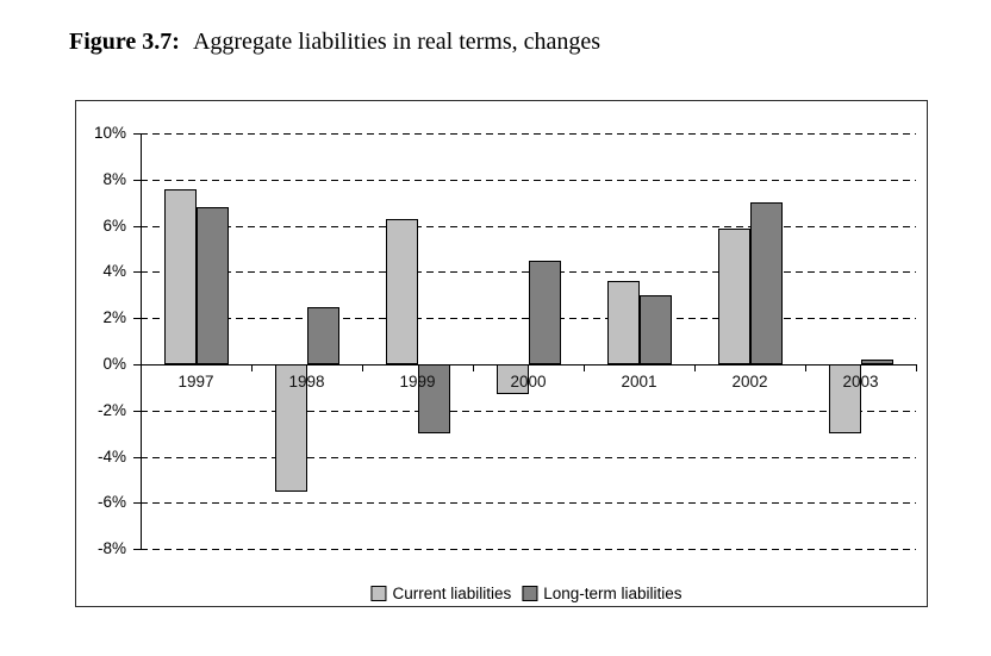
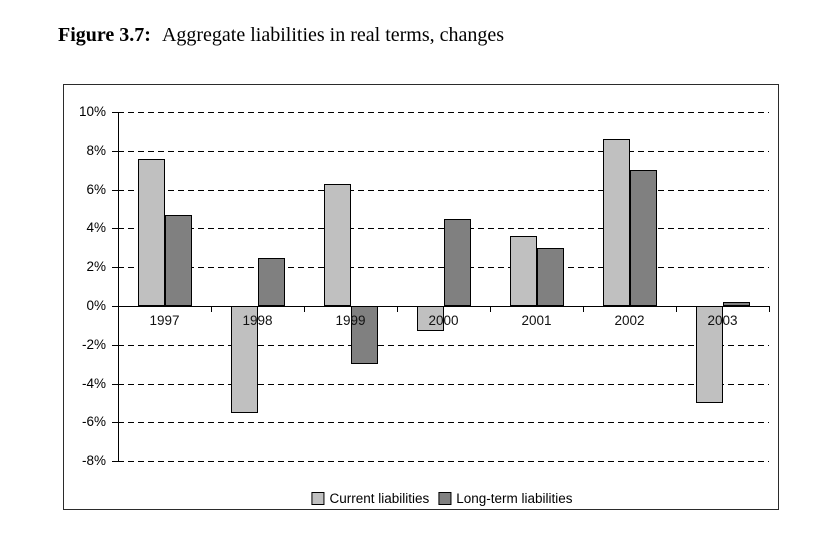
Long-term liabilities/1997: 6.8% -> 4.7%
Current liabilities/2002: 5.9% -> 8.6%
Current liabilities/2003: -3.0% -> -5.0%
